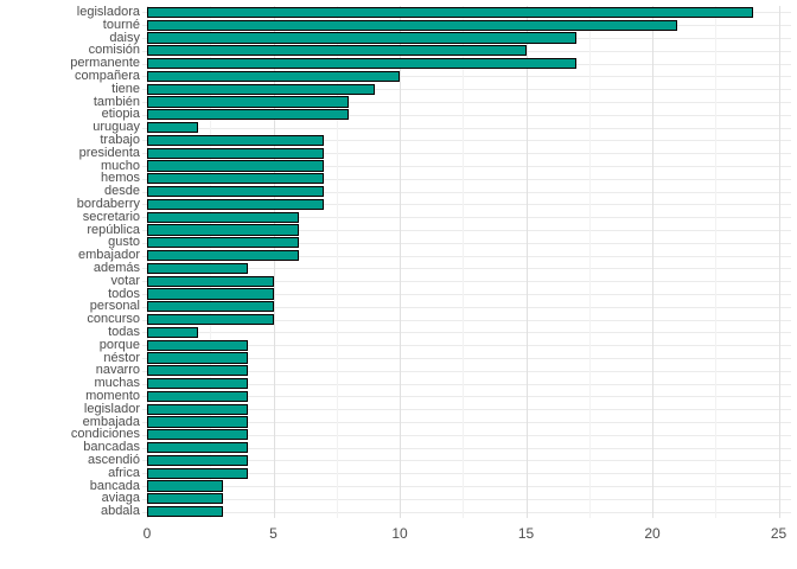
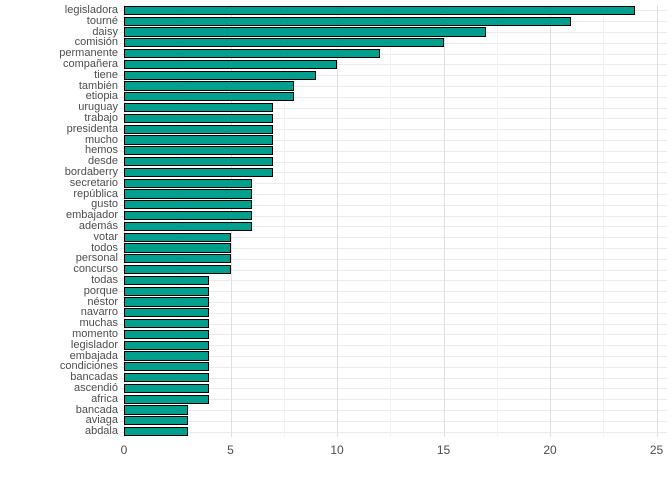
permanente: 17 -> 12
uruguay: 2 -> 7
además: 4 -> 6
todas: 2 -> 4
